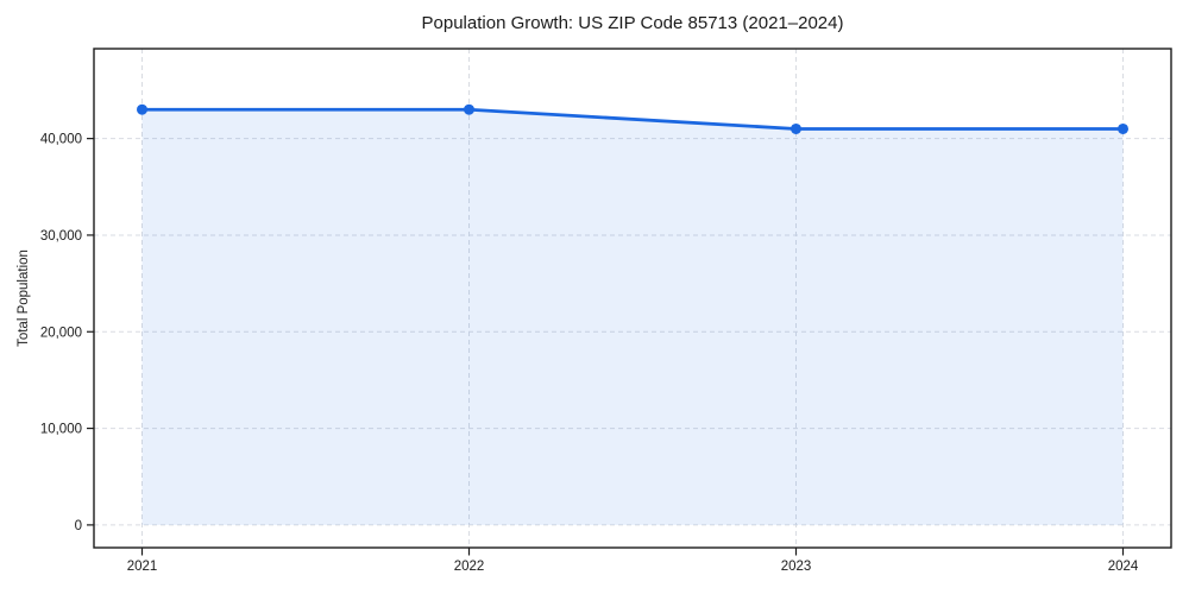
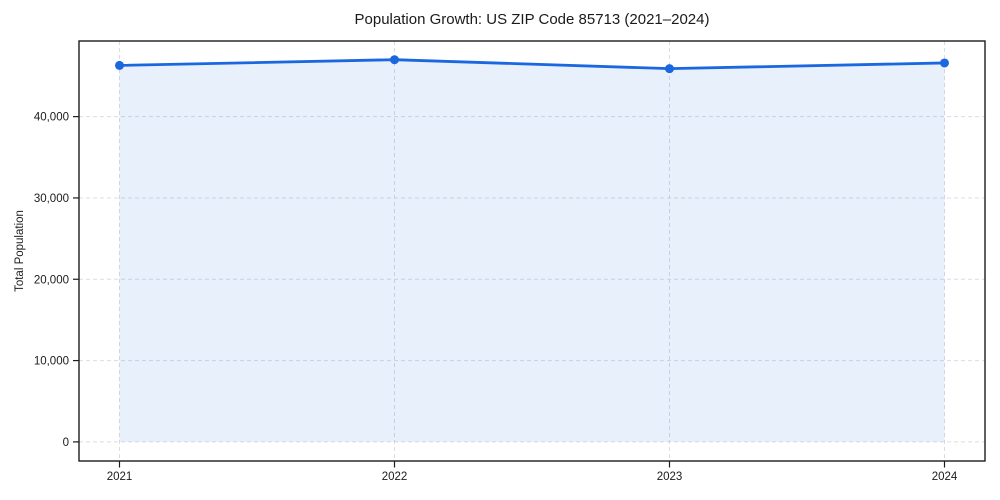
2021: 43000 -> 46000
2022: 43000 -> 47000
2023: 41000 -> 46000
2024: 41000 -> 47000
